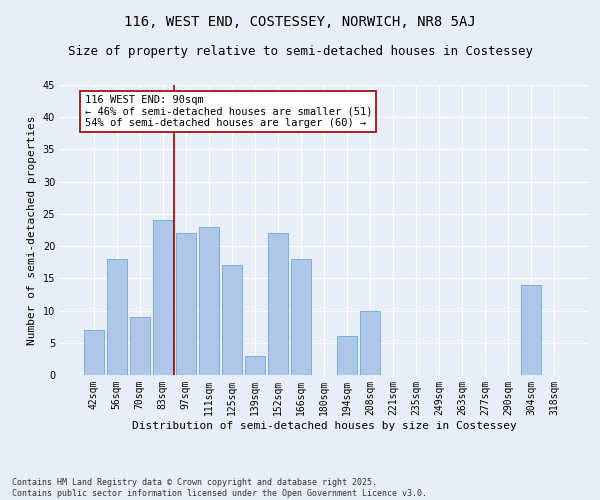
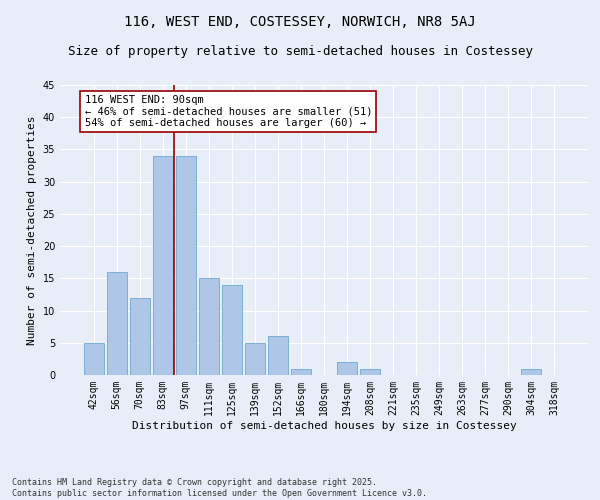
42sqm: 7 -> 5
56sqm: 18 -> 16
70sqm: 9 -> 12
83sqm: 24 -> 34
97sqm: 22 -> 34
111sqm: 23 -> 15
125sqm: 17 -> 14
139sqm: 3 -> 5
152sqm: 22 -> 6
166sqm: 18 -> 1
194sqm: 6 -> 2
208sqm: 10 -> 1
304sqm: 14 -> 1
